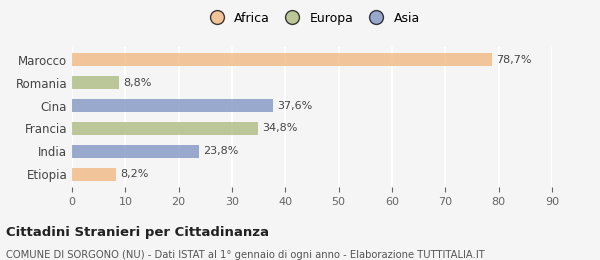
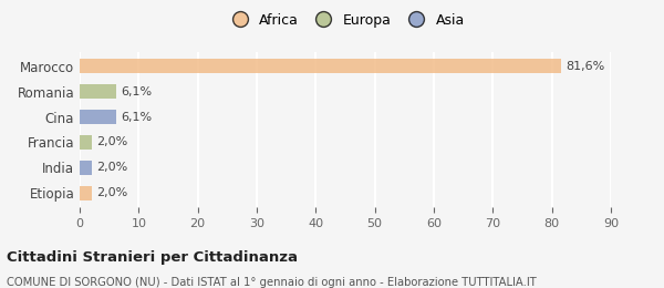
Marocco: 78,7% -> 81,6%
Romania: 8,8% -> 6,1%
Cina: 37,6% -> 6,1%
Francia: 34,8% -> 2,0%
India: 23,8% -> 2,0%
Etiopia: 8,2% -> 2,0%
